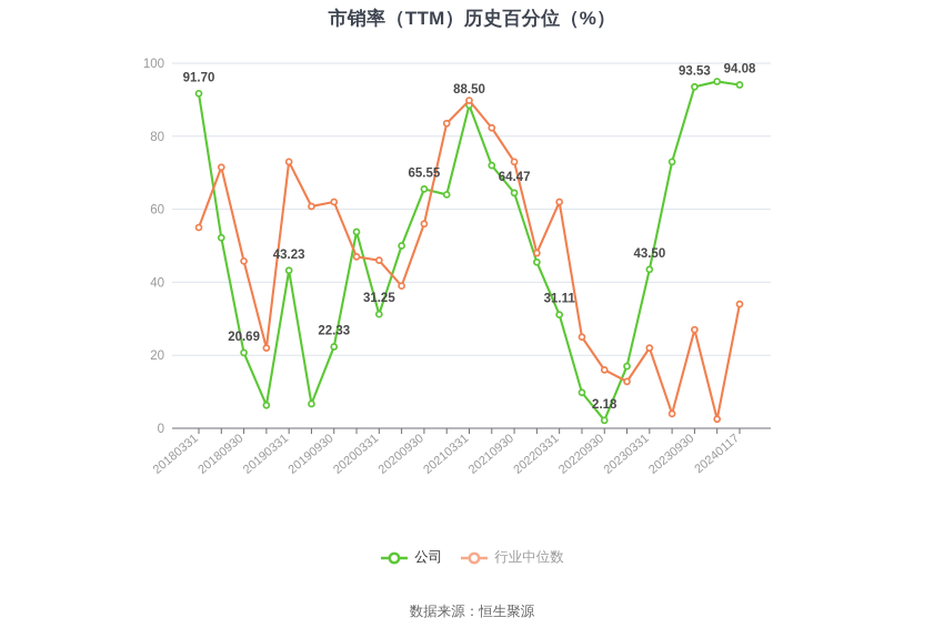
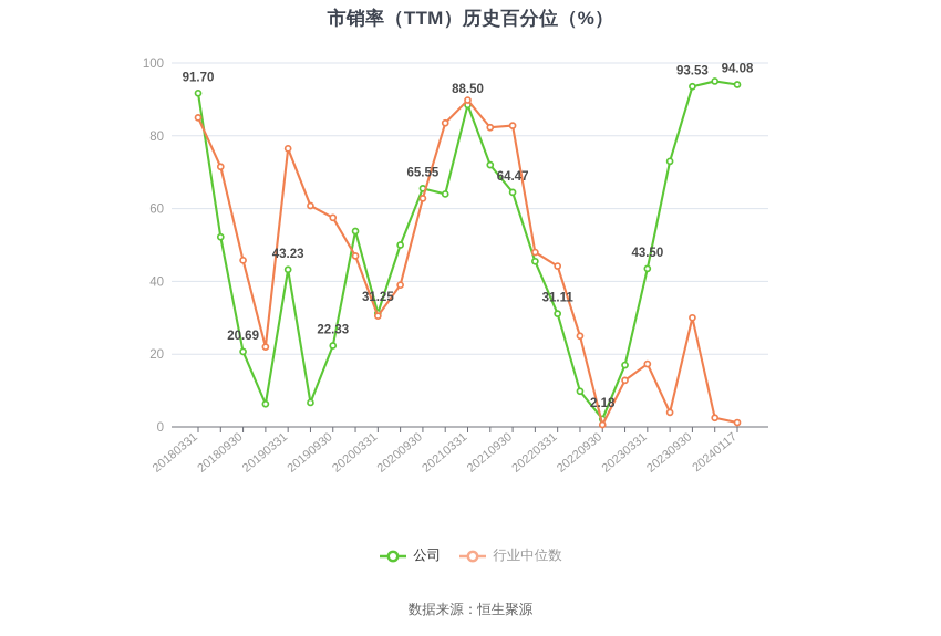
行业中位数/20180331: 55 -> 85
行业中位数/20190331: 73 -> 76
行业中位数/20190930: 62 -> 58
行业中位数/20200331: 46 -> 30
行业中位数/20200930: 56 -> 63
行业中位数/20210930: 73 -> 83
行业中位数/20220331: 62 -> 44
行业中位数/20220930: 16 -> 1
行业中位数/20230331: 22 -> 17
行业中位数/20230930: 27 -> 30
行业中位数/20240117: 34 -> 1
